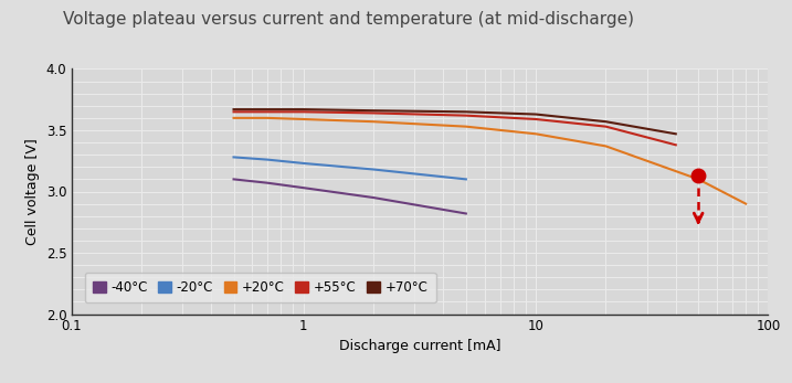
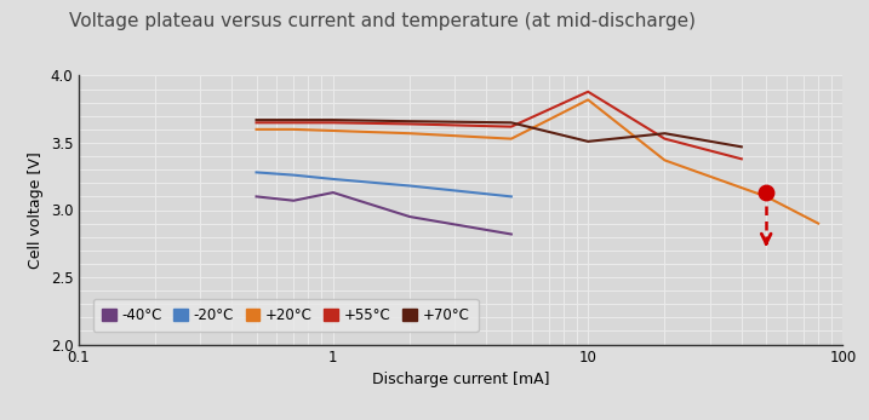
-40°C/1: 3.03 -> 3.13
+20°C/10: 3.47 -> 3.82
+55°C/10: 3.59 -> 3.88
+70°C/10: 3.63 -> 3.51
